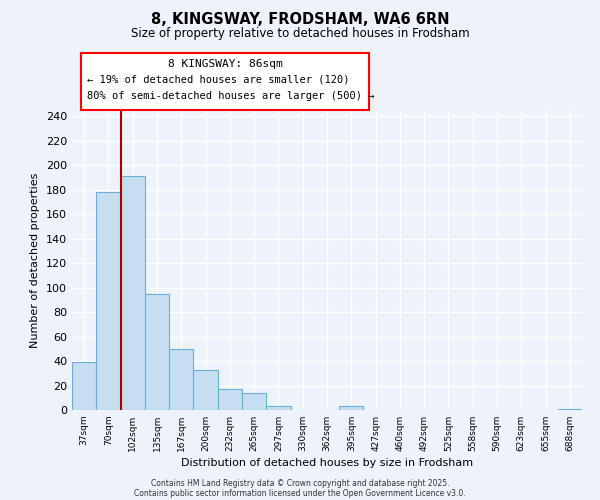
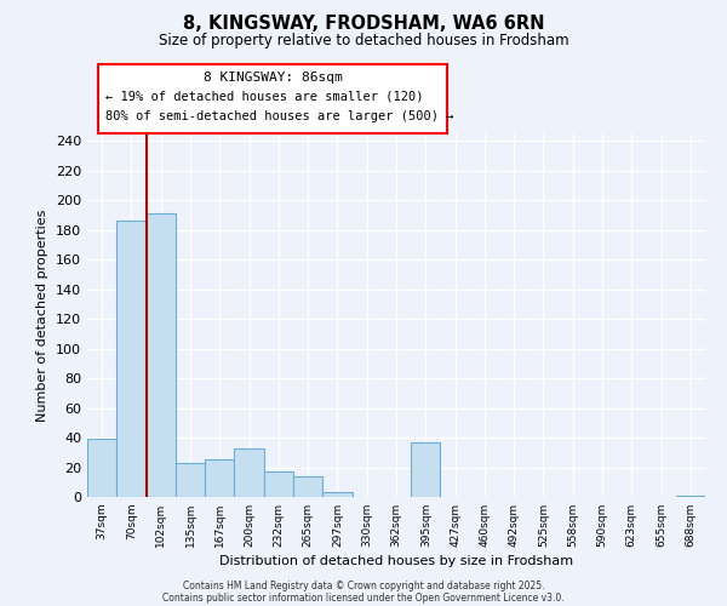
70sqm: 178 -> 186
135sqm: 95 -> 23
167sqm: 50 -> 25
395sqm: 3 -> 37
